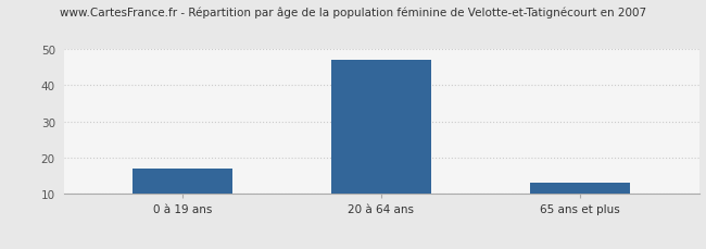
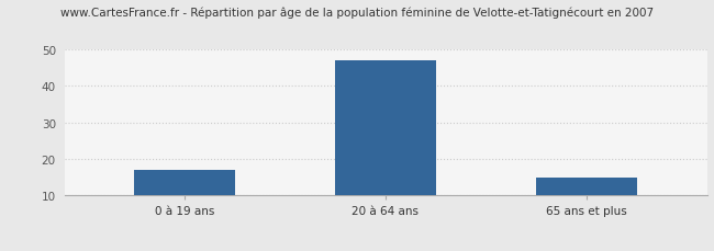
65 ans et plus: 13 -> 15
